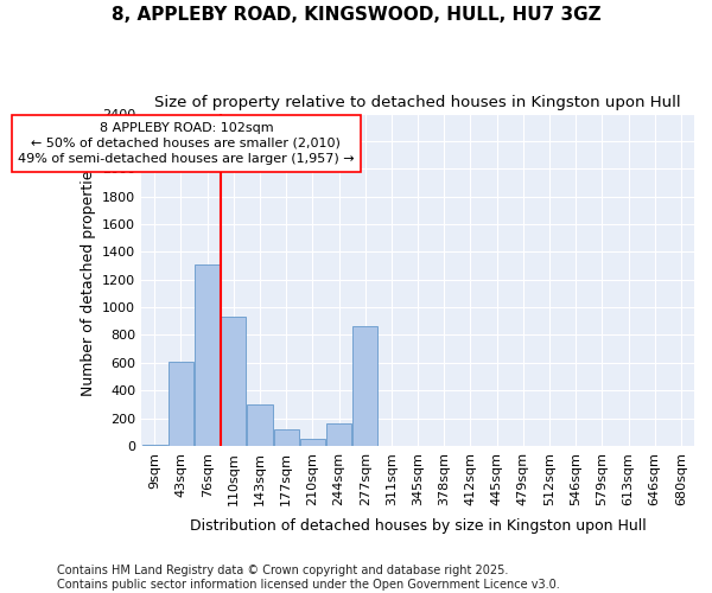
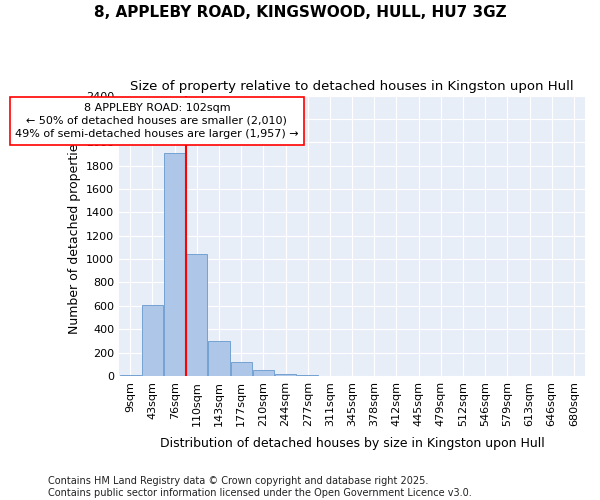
76sqm: 1310 -> 1900
110sqm: 930 -> 1040
244sqm: 160 -> 20
277sqm: 860 -> 0
